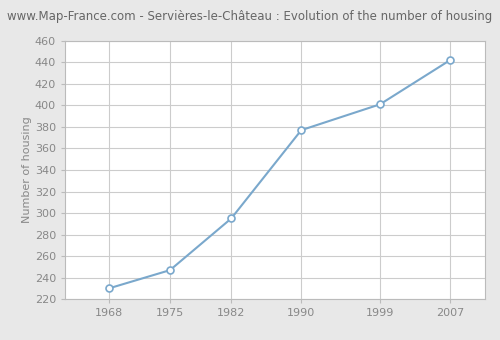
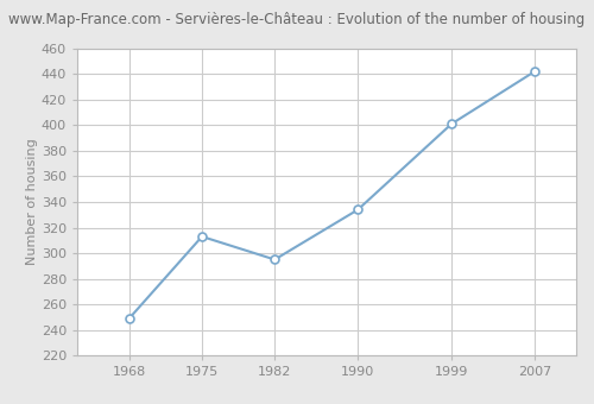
1968: 230 -> 249
1975: 247 -> 313
1990: 377 -> 334
